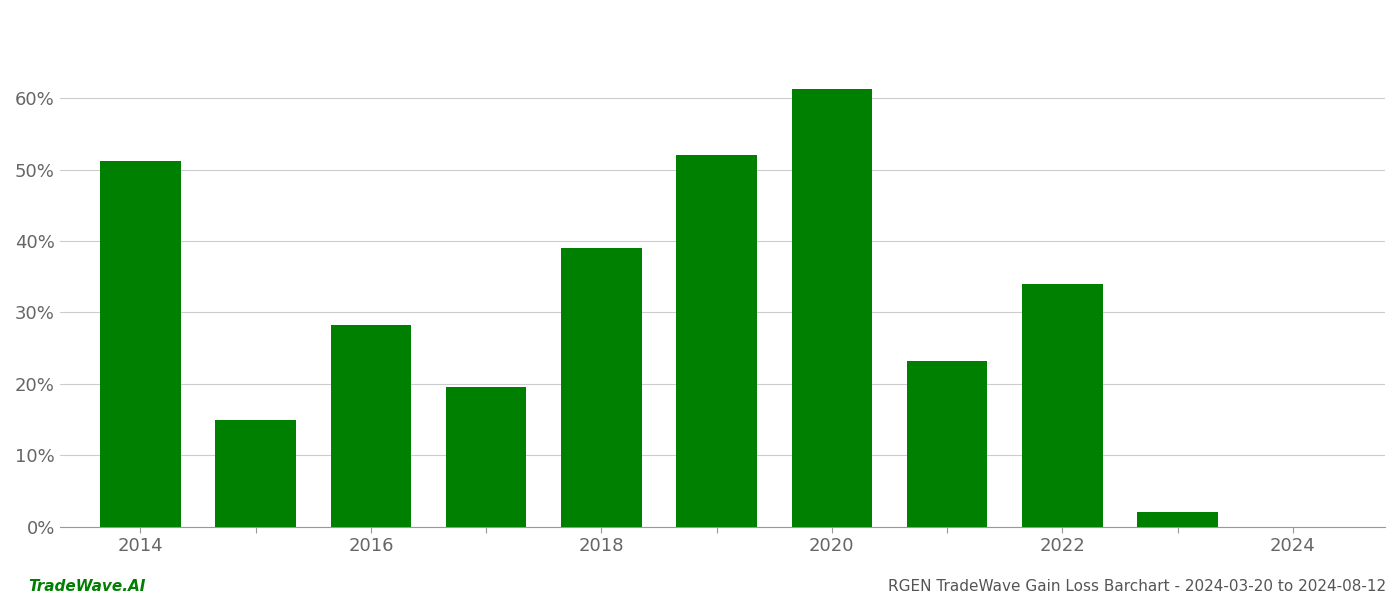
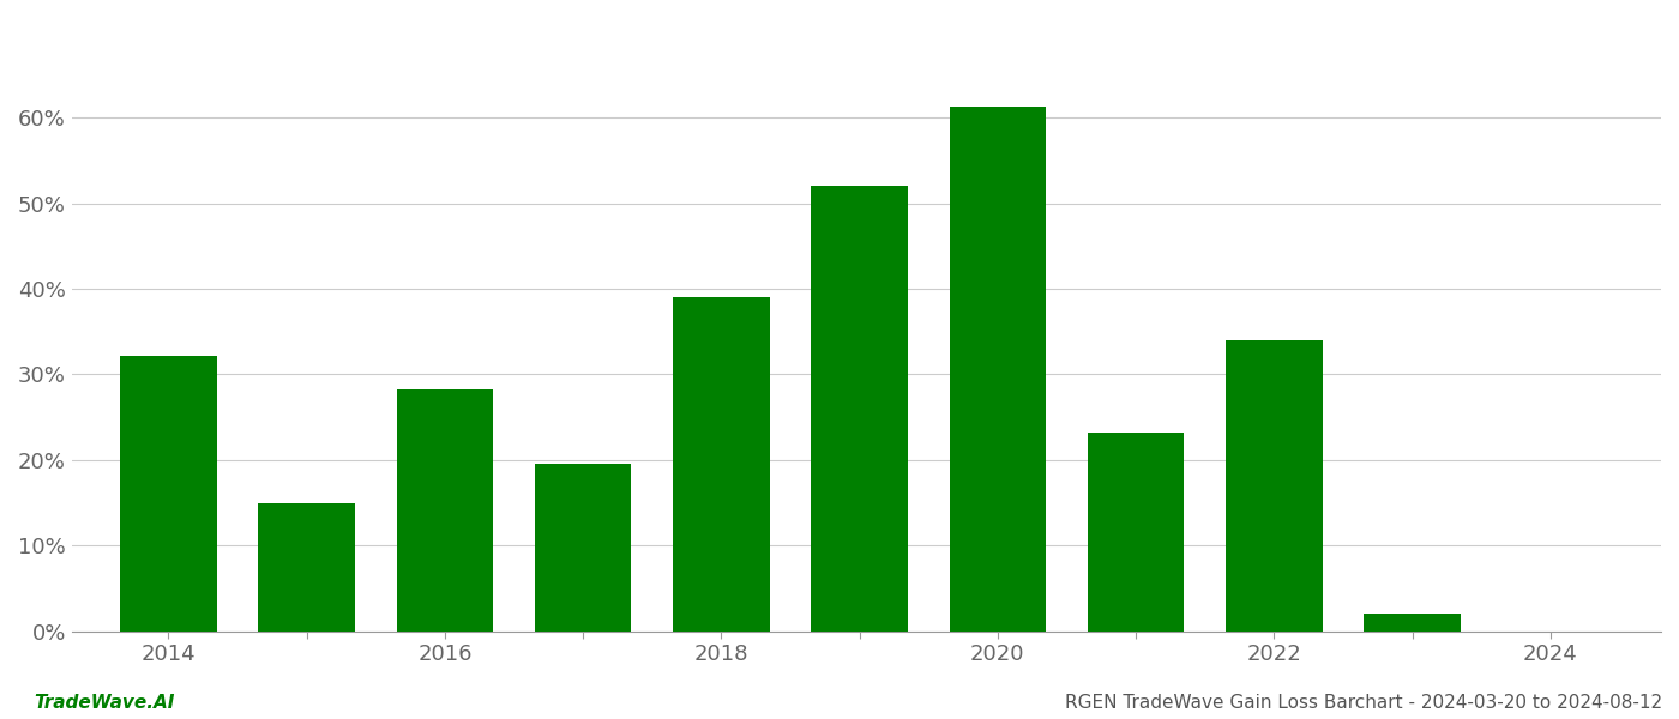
2014: 51.2% -> 32.2%
